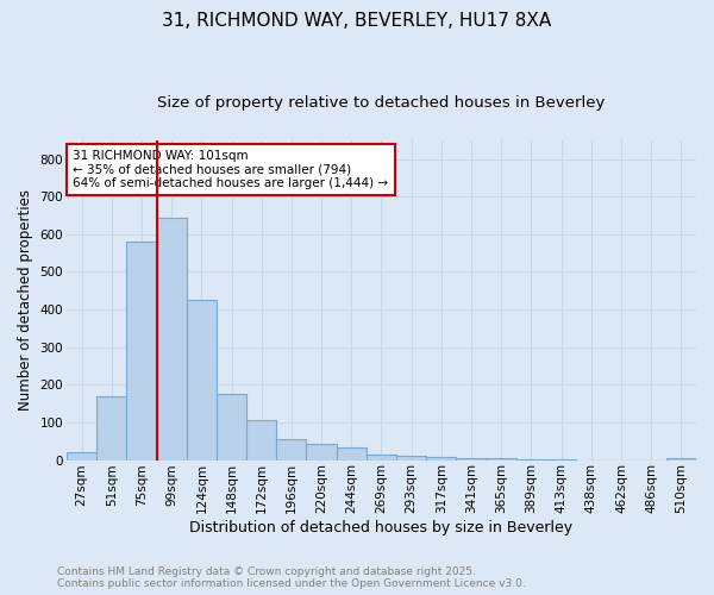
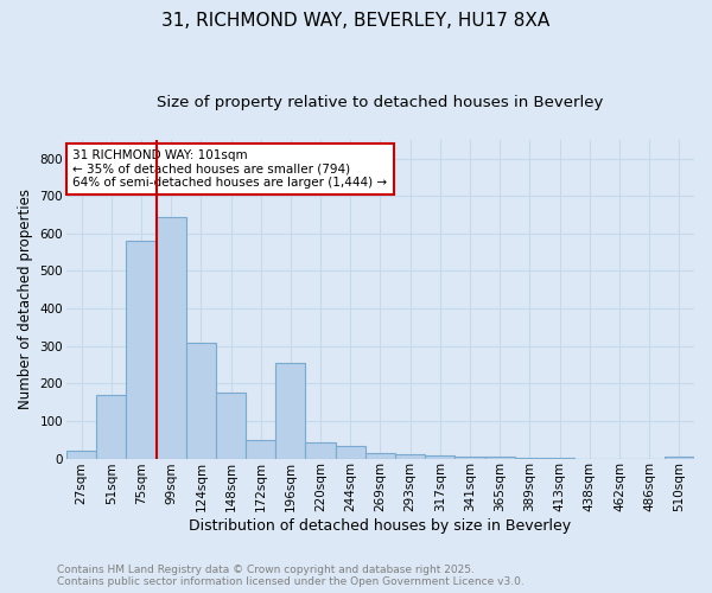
124sqm: 425 -> 310
172sqm: 105 -> 50
196sqm: 57 -> 255
